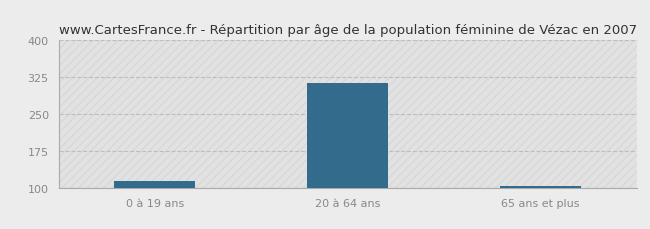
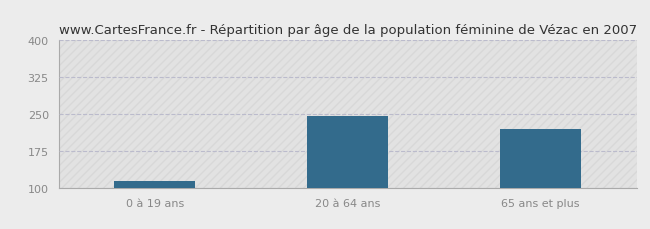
20 à 64 ans: 313 -> 245
65 ans et plus: 104 -> 220
